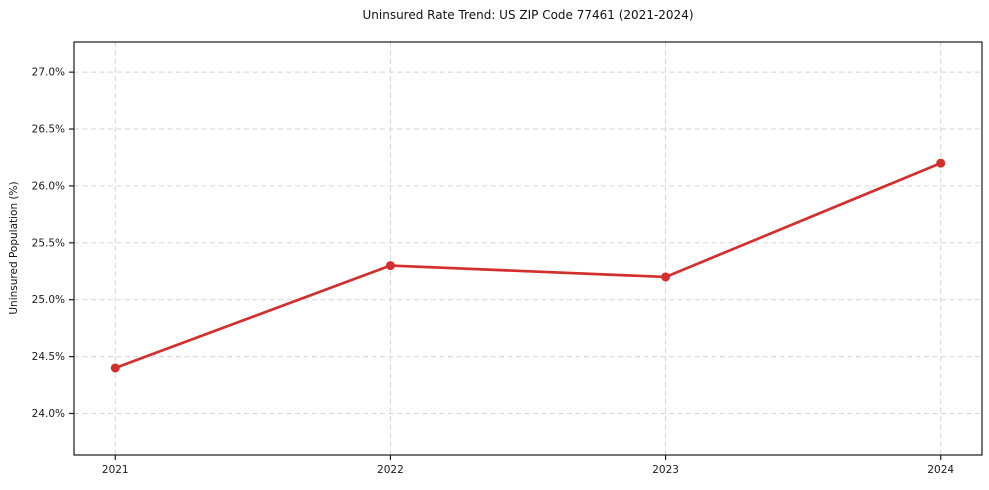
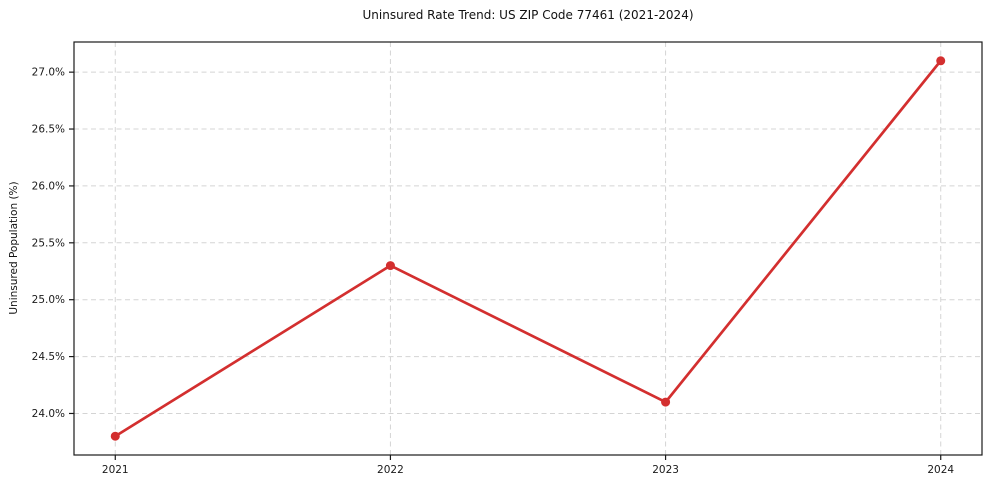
2021: 24.4% -> 23.8%
2023: 25.2% -> 24.1%
2024: 26.2% -> 27.1%
